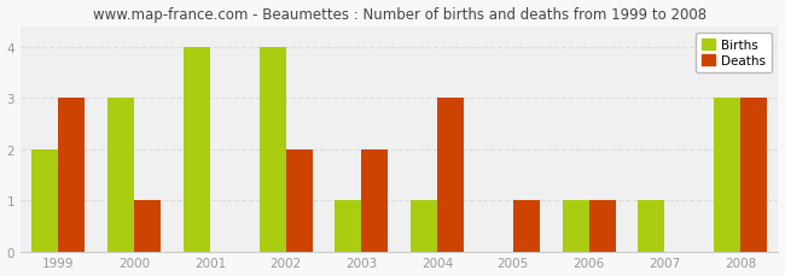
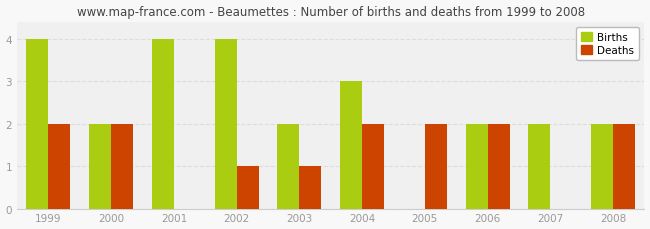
Births/1999: 2 -> 4
Deaths/1999: 3 -> 2
Births/2000: 3 -> 2
Deaths/2000: 1 -> 2
Deaths/2002: 2 -> 1
Births/2003: 1 -> 2
Deaths/2003: 2 -> 1
Births/2004: 1 -> 3
Deaths/2004: 3 -> 2
Deaths/2005: 1 -> 2
Births/2006: 1 -> 2
Deaths/2006: 1 -> 2
Births/2007: 1 -> 2
Births/2008: 3 -> 2
Deaths/2008: 3 -> 2
